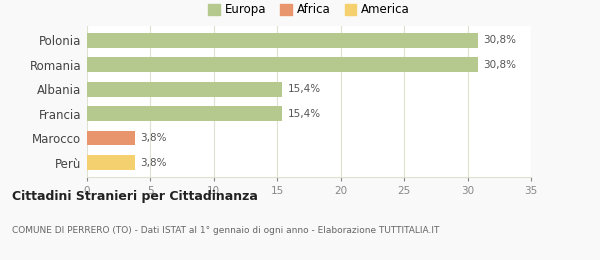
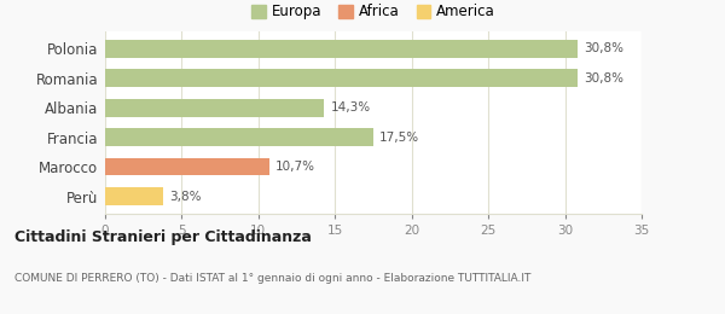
Albania: 15,4% -> 14,3%
Francia: 15,4% -> 17,5%
Marocco: 3,8% -> 10,7%
